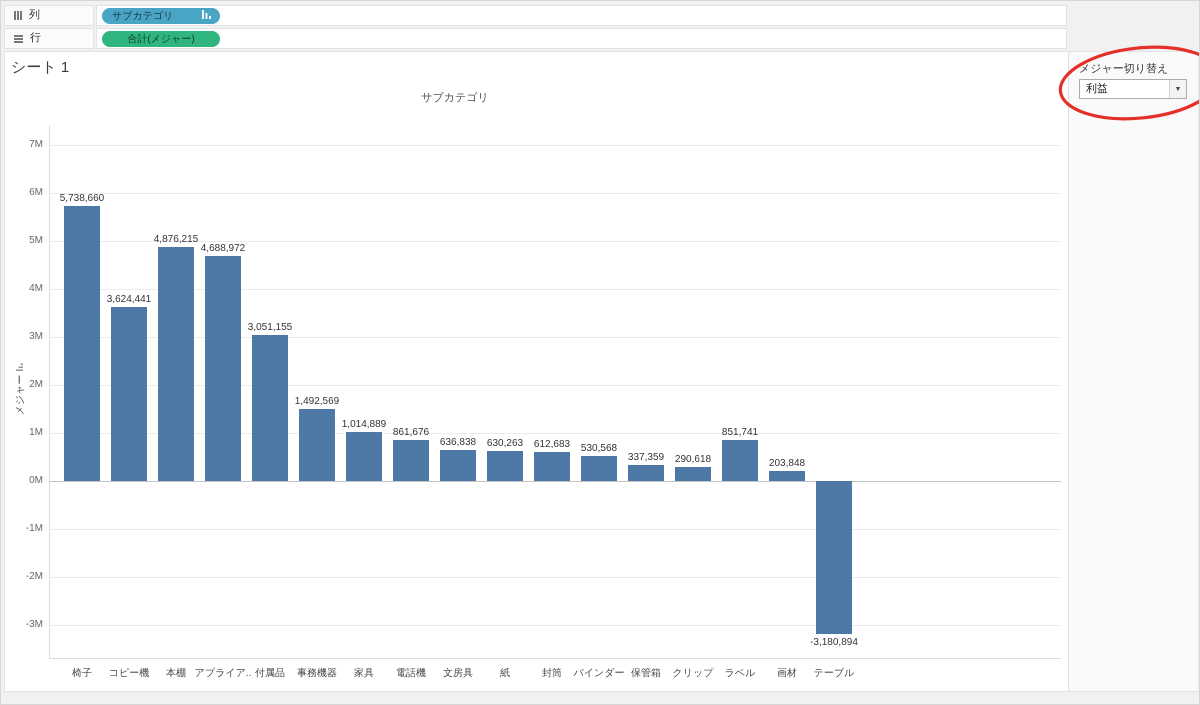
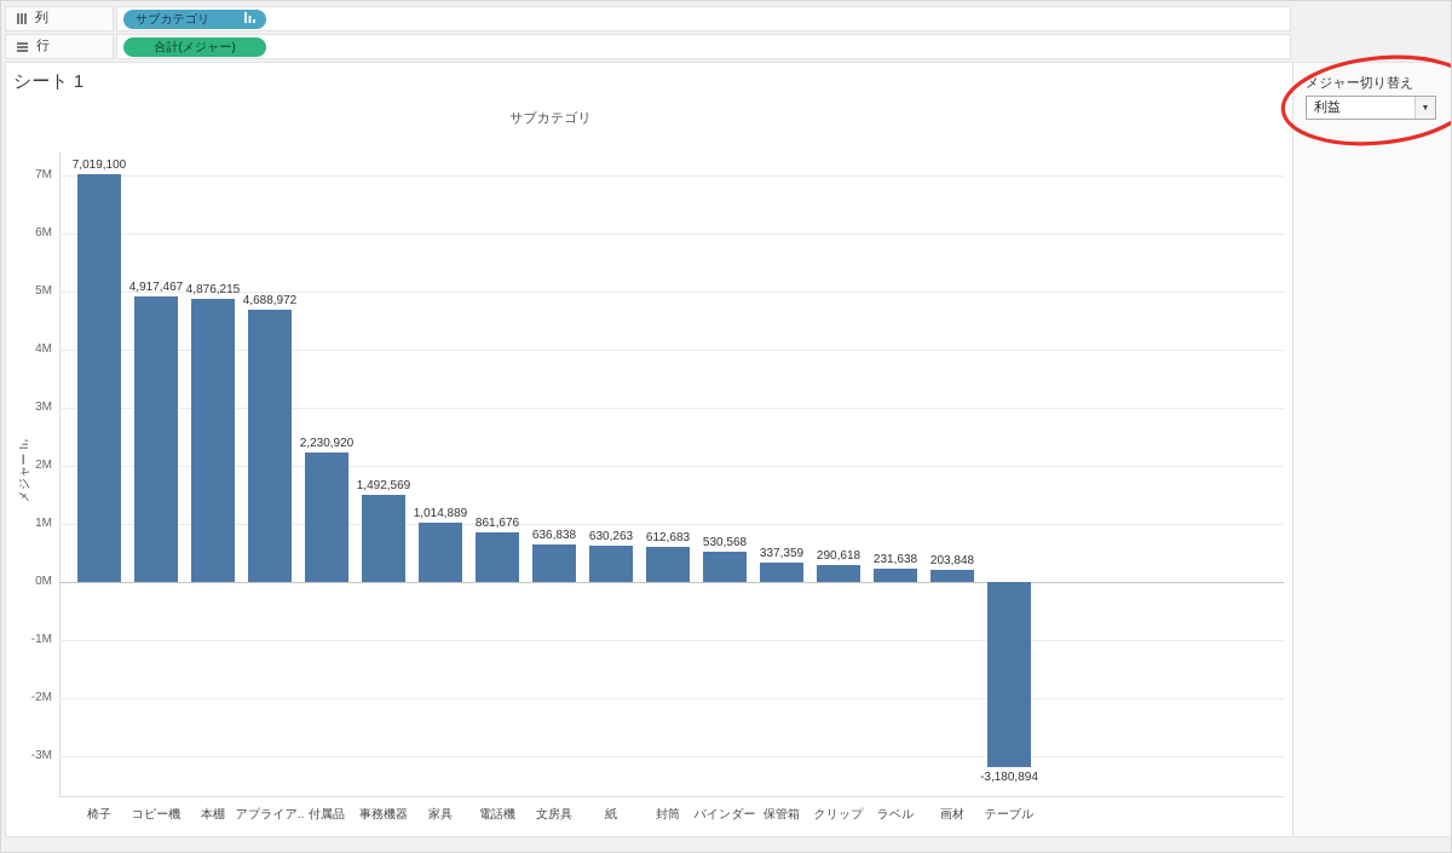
椅子: 5,738,660 -> 7,019,100
コピー機: 3,624,441 -> 4,917,467
付属品: 3,051,155 -> 2,230,920
ラベル: 851,741 -> 231,638
